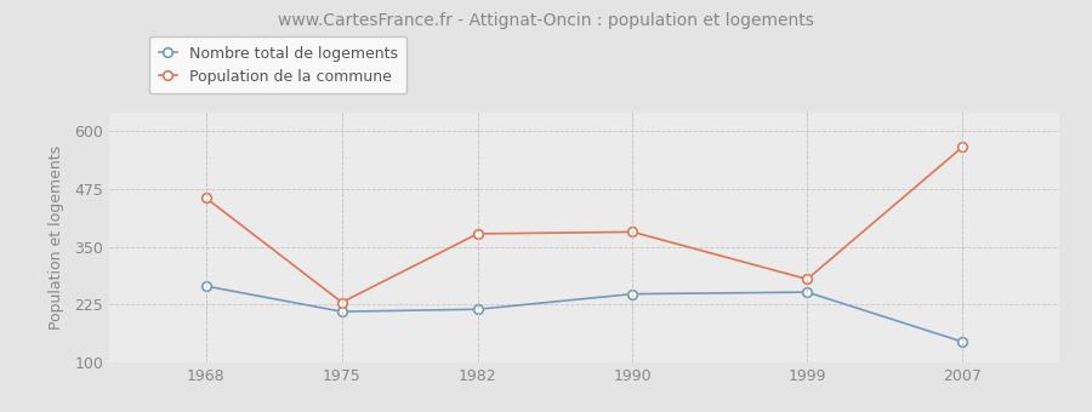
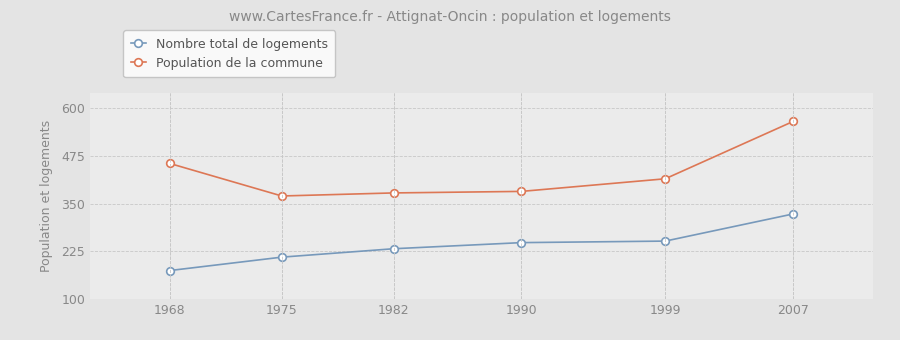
Nombre total de logements/1968: 265 -> 175
Population de la commune/1975: 230 -> 370
Nombre total de logements/1982: 215 -> 232
Population de la commune/1999: 280 -> 415
Nombre total de logements/2007: 145 -> 323
